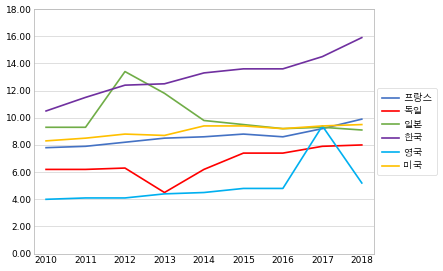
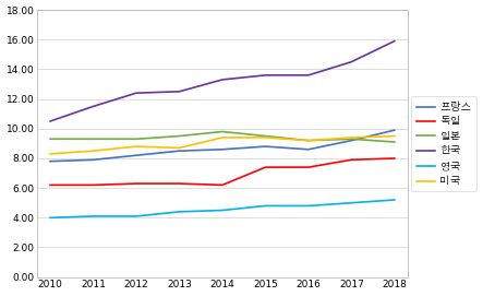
일본/2012: 13.4 -> 9.3
독일/2013: 4.5 -> 6.3
일본/2013: 11.8 -> 9.5
영국/2017: 9.4 -> 5.0
